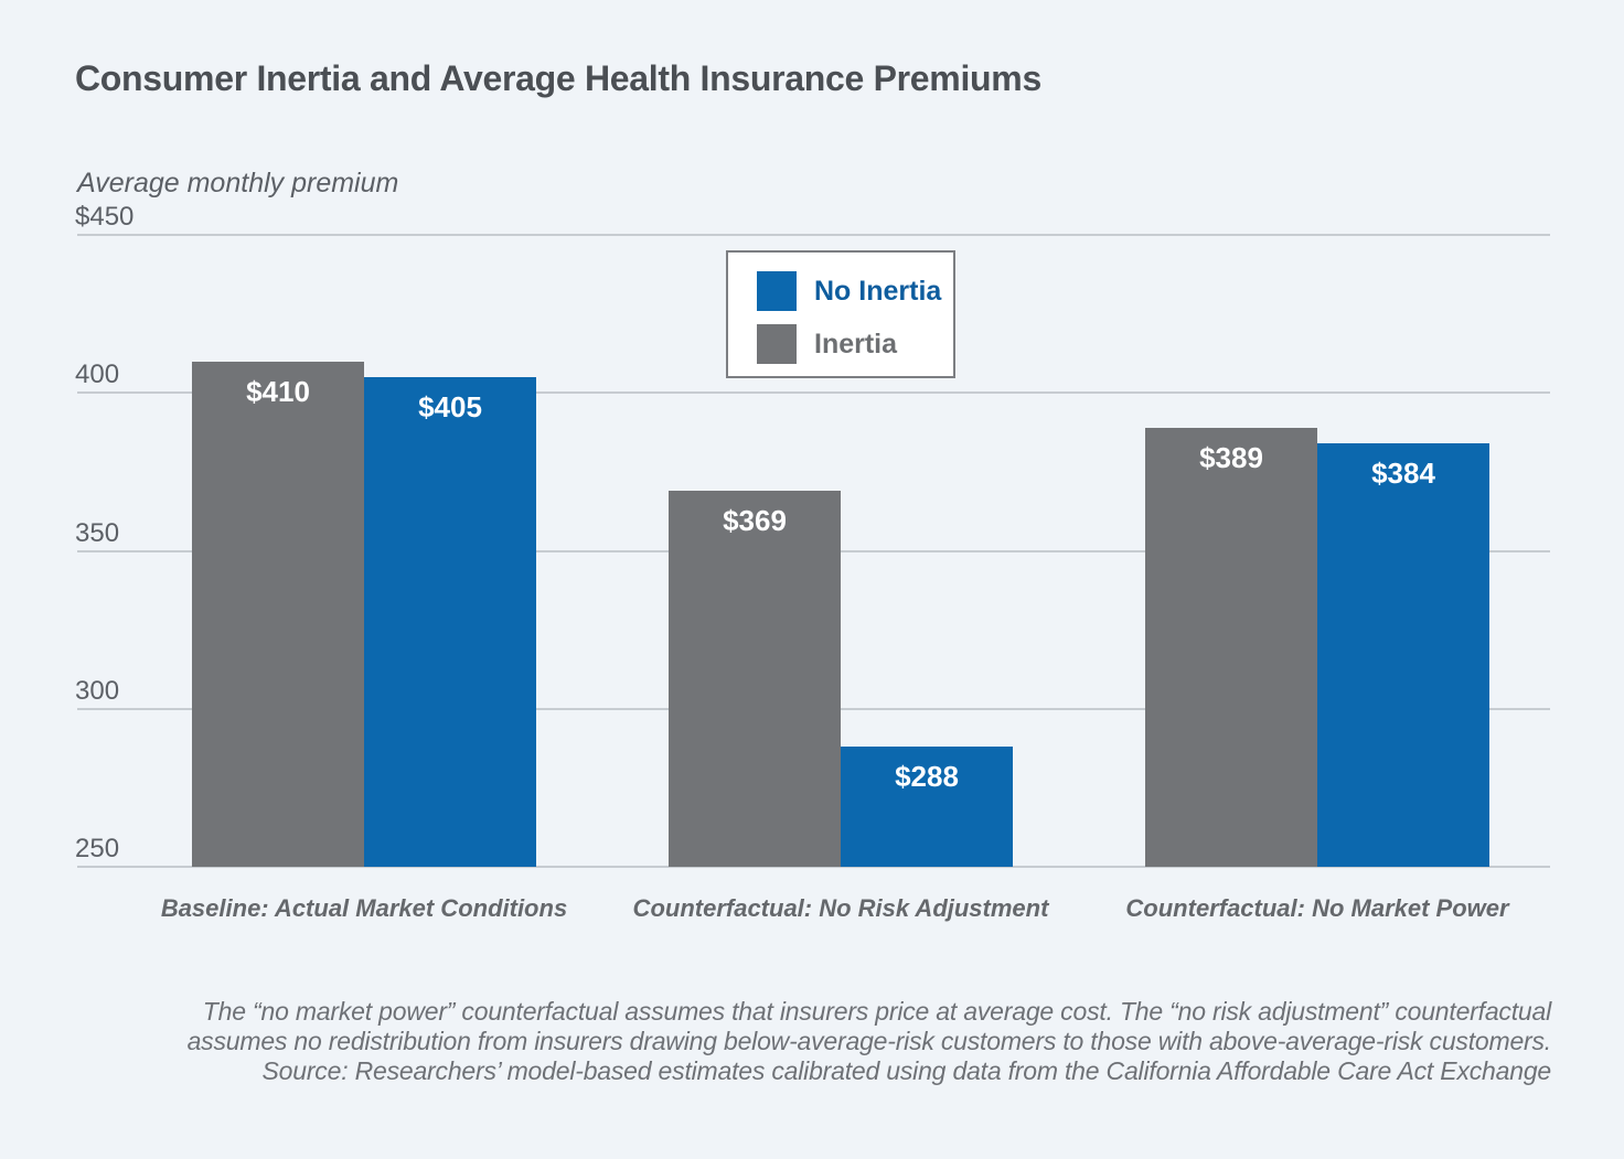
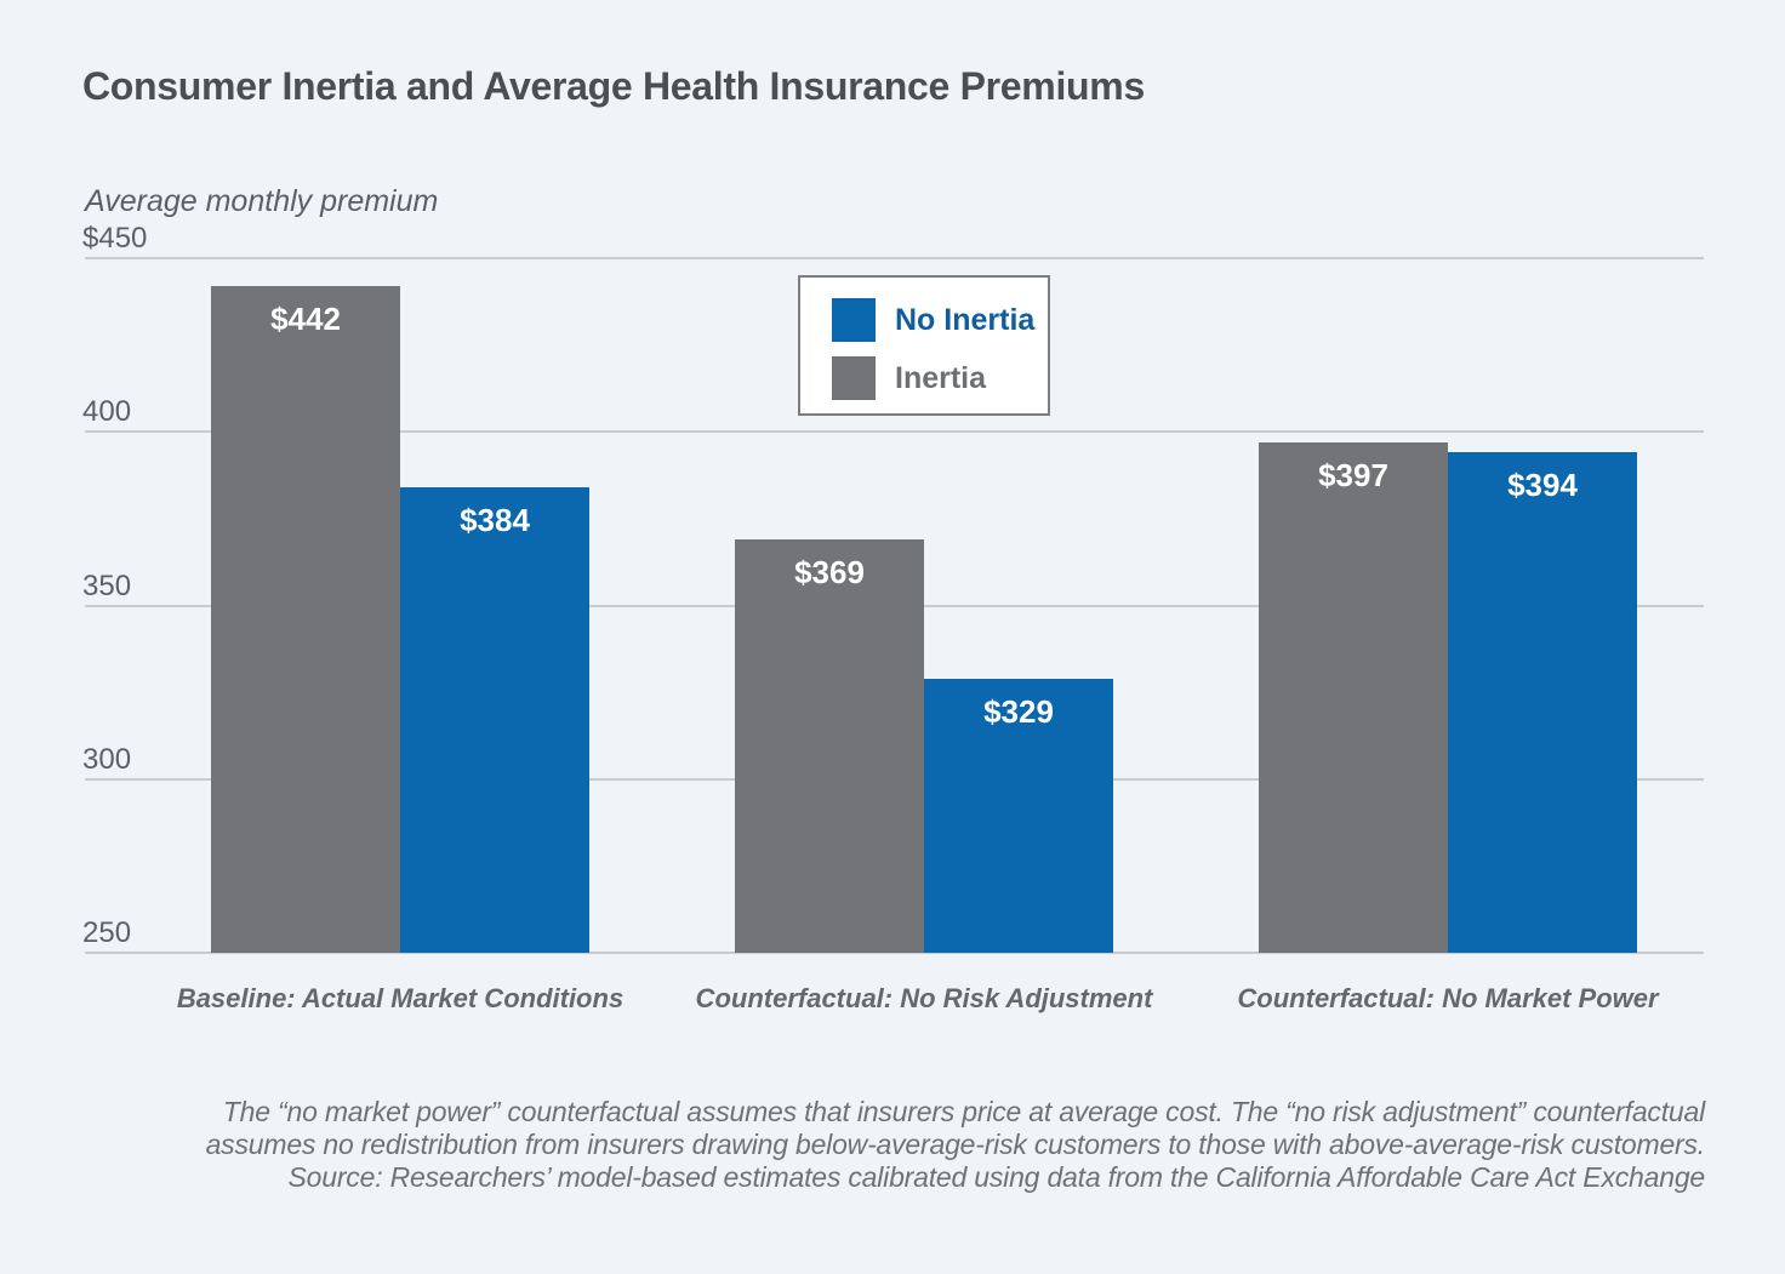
Inertia/Baseline: Actual Market Conditions: $410 -> $442
No Inertia/Baseline: Actual Market Conditions: $405 -> $384
No Inertia/Counterfactual: No Risk Adjustment: $288 -> $329
Inertia/Counterfactual: No Market Power: $389 -> $397
No Inertia/Counterfactual: No Market Power: $384 -> $394
